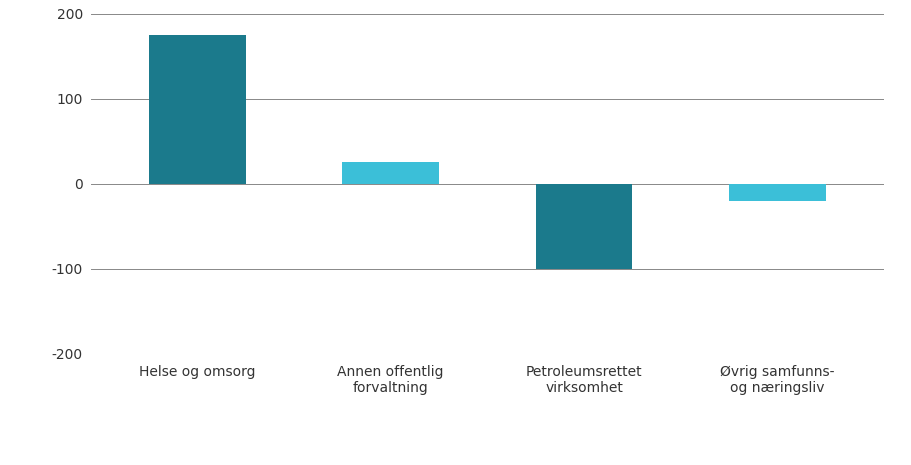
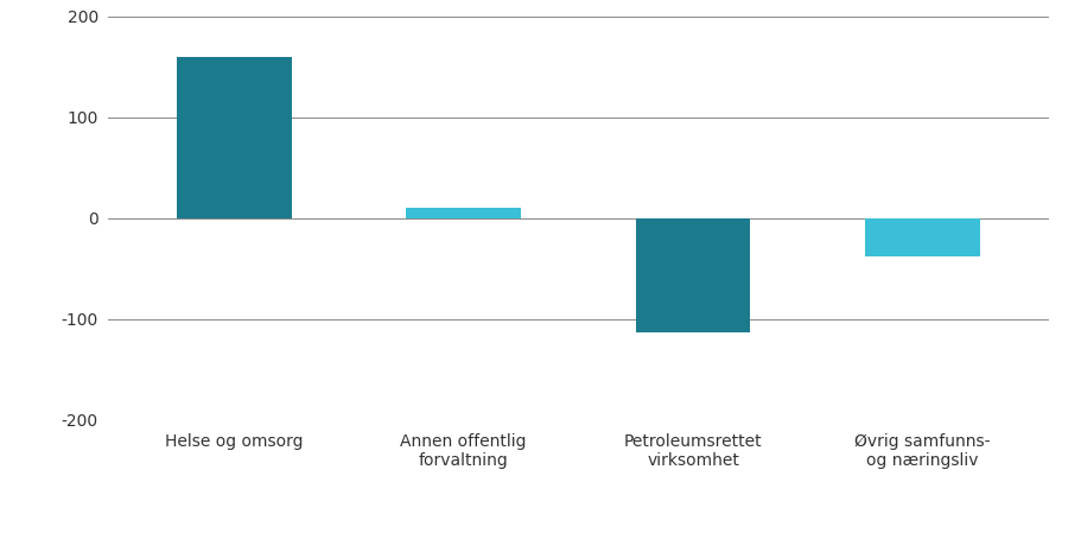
Helse og omsorg: 175 -> 160
Annen offentlig forvaltning: 25 -> 10
Petroleumsrettet virksomhet: -100 -> -114
Øvrig samfunns- og næringsliv: -20 -> -38
